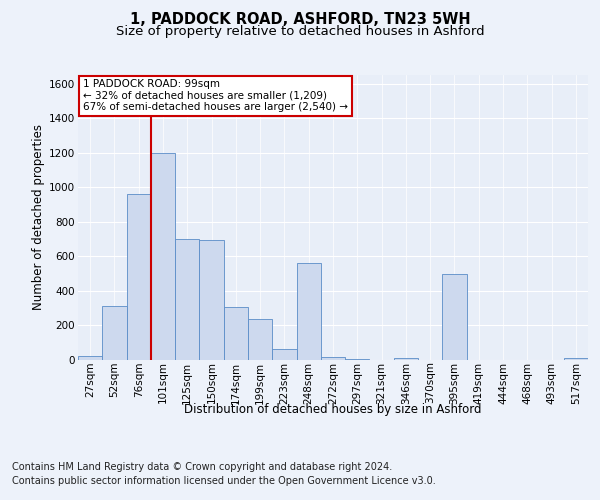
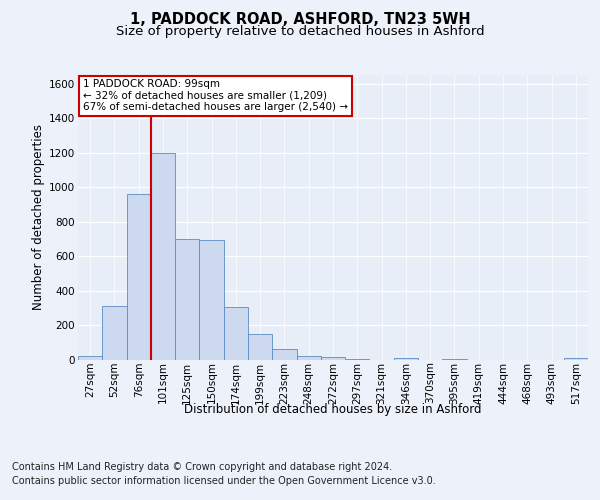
199sqm: 240 -> 150
248sqm: 560 -> 20
395sqm: 500 -> 10
